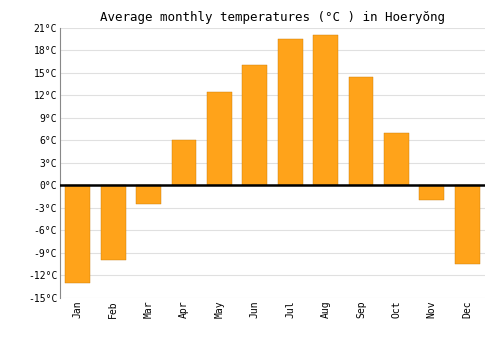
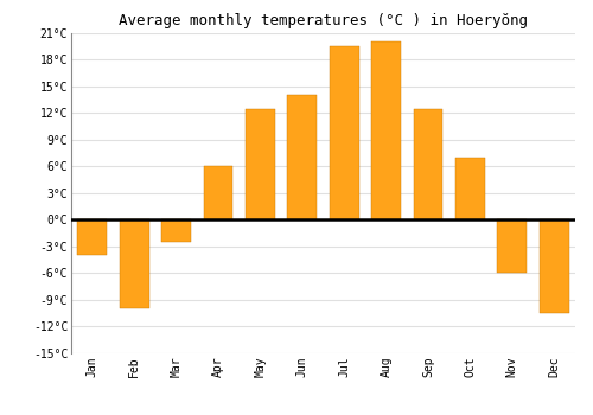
Jan: -13.0°C -> -4.0°C
Jun: 16.0°C -> 14.0°C
Sep: 14.5°C -> 12.4°C
Nov: -2.0°C -> -6.0°C
